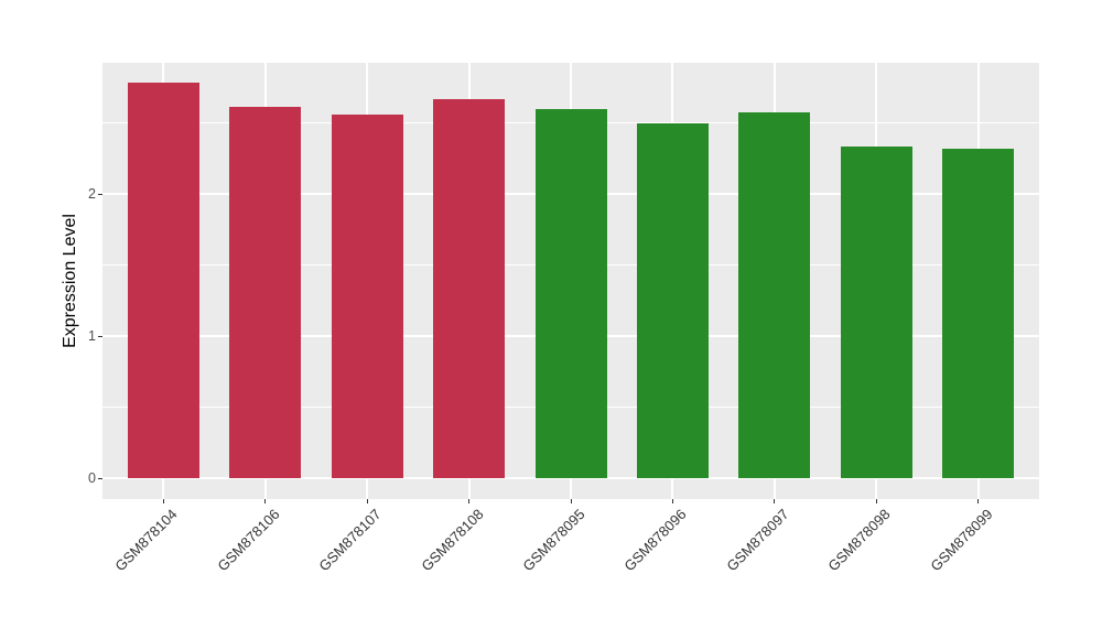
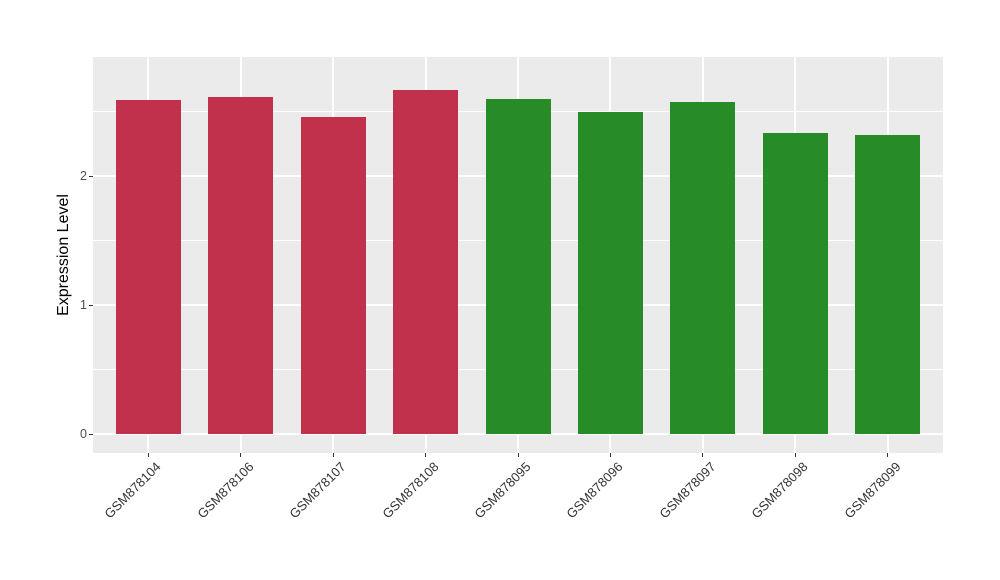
GSM878104: 2.78 -> 2.59
GSM878107: 2.56 -> 2.46
